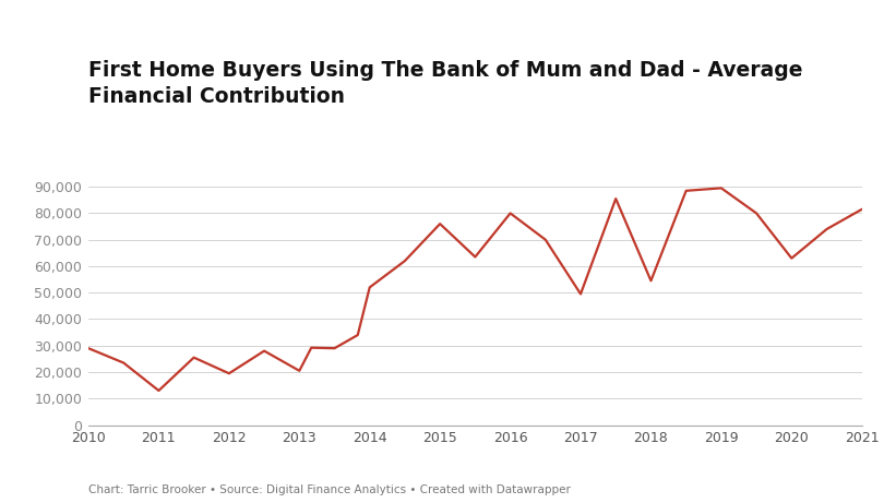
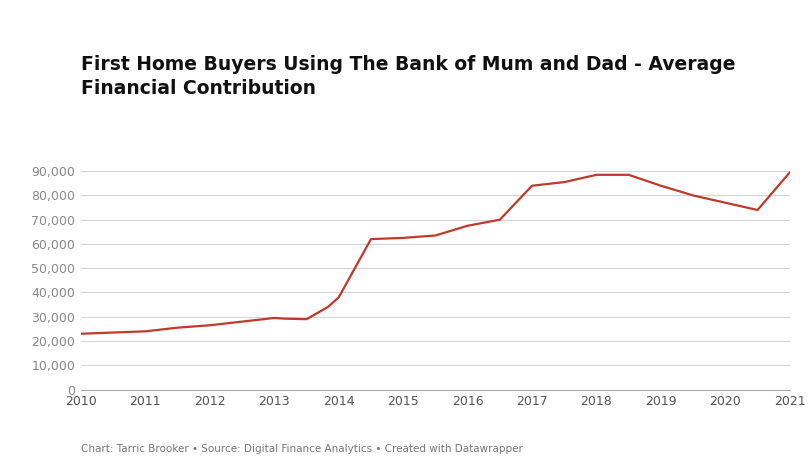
2010: 29,000 -> 23,000
2011: 13,000 -> 24,000
2012: 19,500 -> 26,500
2013: 20,500 -> 29,500
2014: 52,000 -> 38,000
2015: 76,000 -> 62,500
2016: 80,000 -> 67,500
2017: 49,500 -> 84,000
2018: 54,500 -> 88,500
2019: 89,500 -> 84,000
2020: 63,000 -> 77,000
2021: 81,500 -> 89,500
